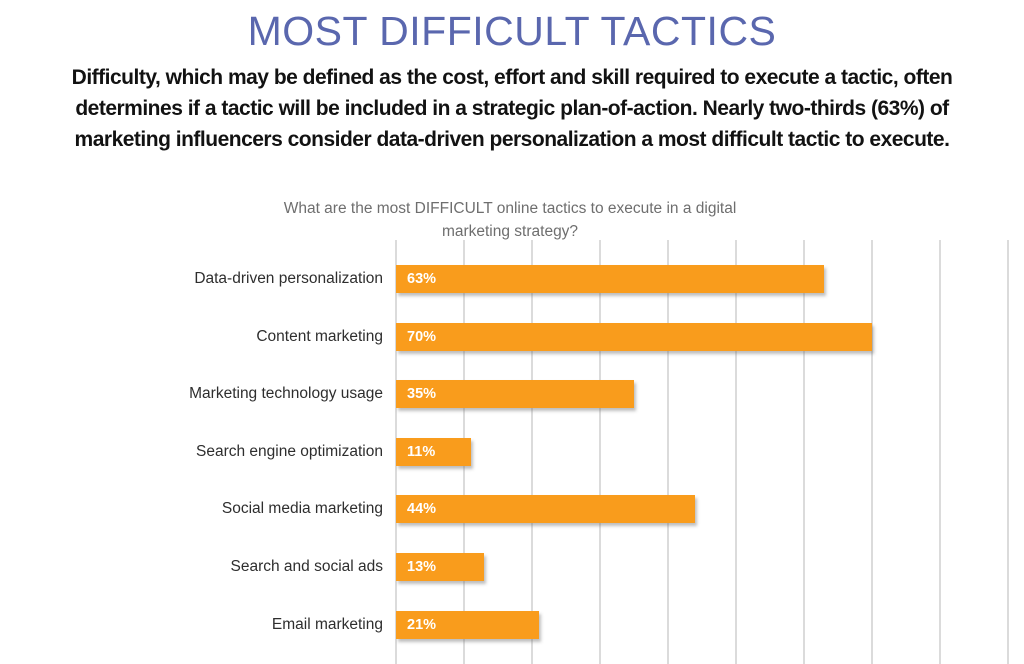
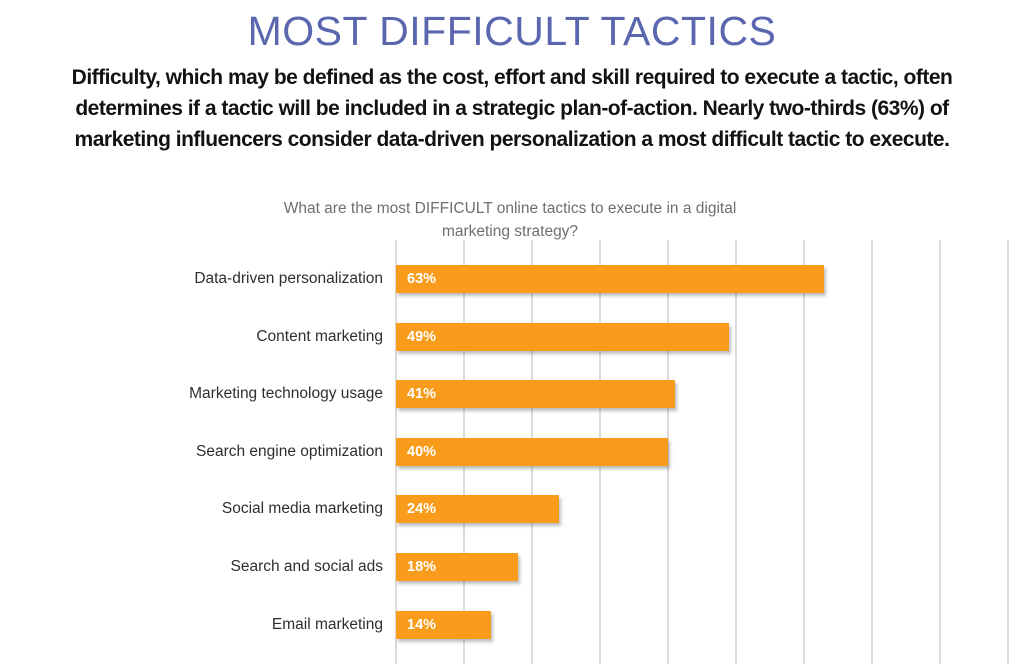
Content marketing: 70% -> 49%
Marketing technology usage: 35% -> 41%
Search engine optimization: 11% -> 40%
Social media marketing: 44% -> 24%
Search and social ads: 13% -> 18%
Email marketing: 21% -> 14%
